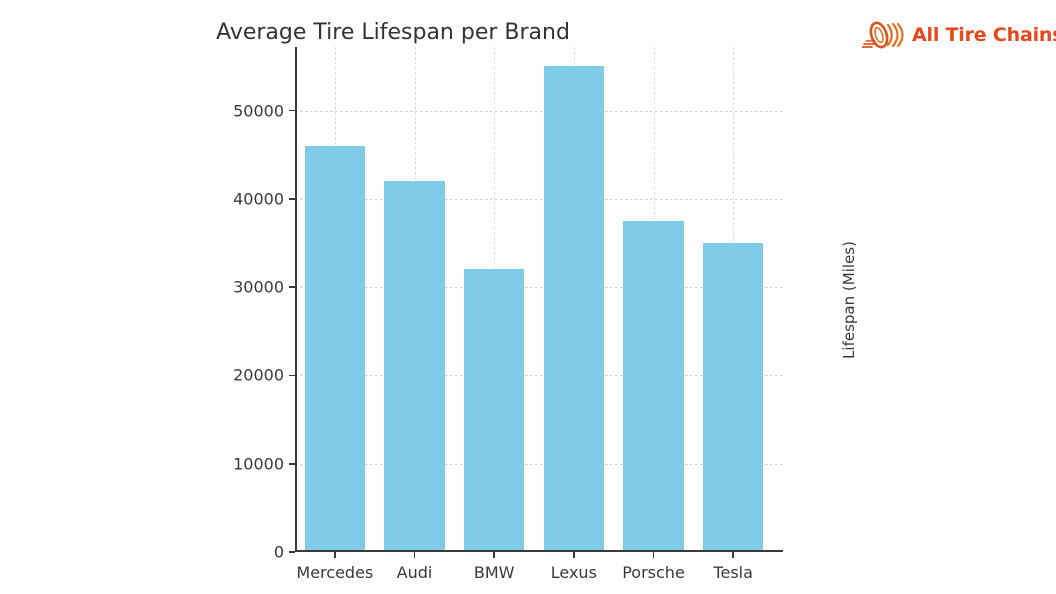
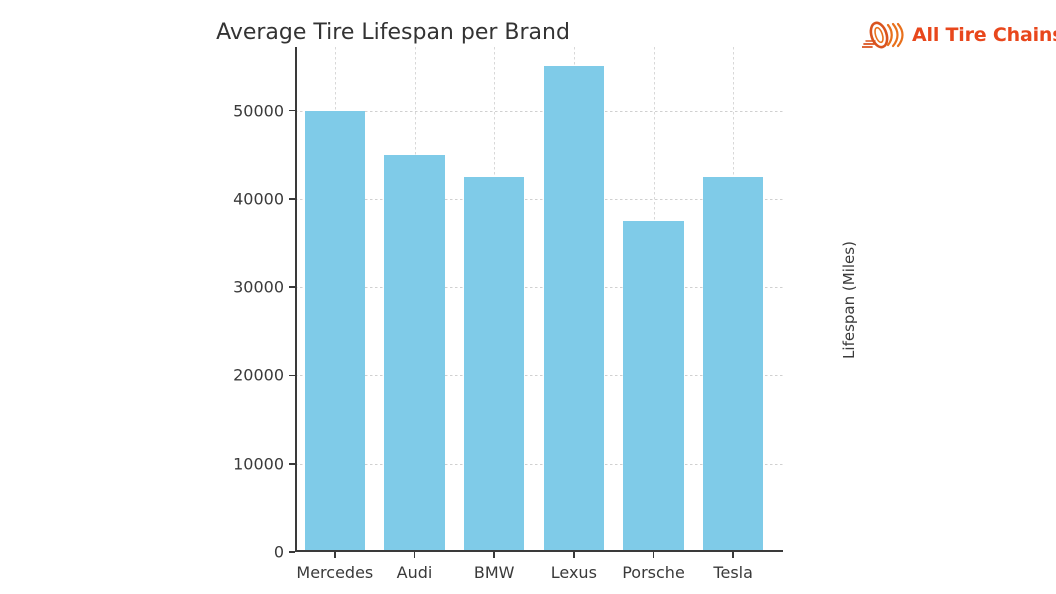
Mercedes: 46000 -> 50000
Audi: 42000 -> 45000
BMW: 32000 -> 42000
Tesla: 35000 -> 42000
